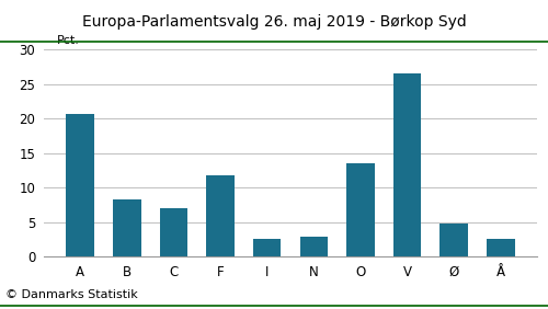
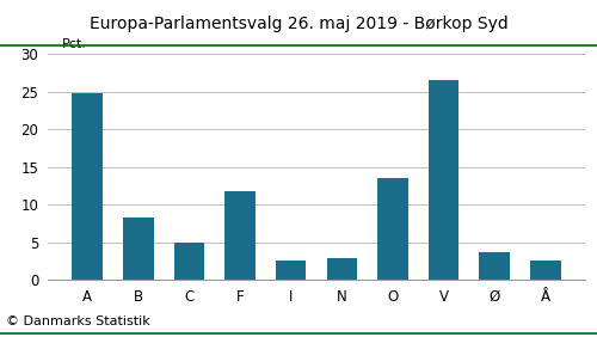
A: 20.6 -> 24.8
C: 7.0 -> 5.0
Ø: 4.8 -> 3.7
